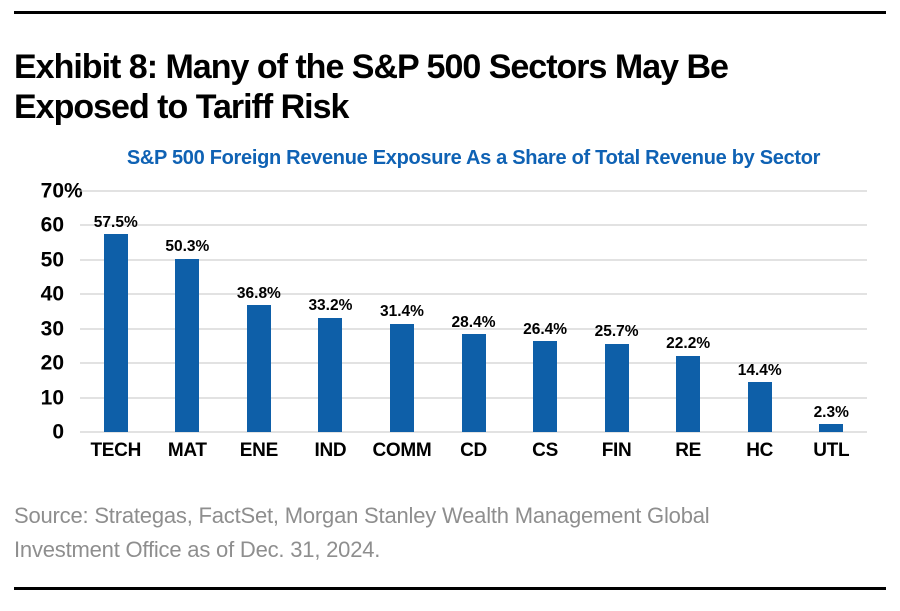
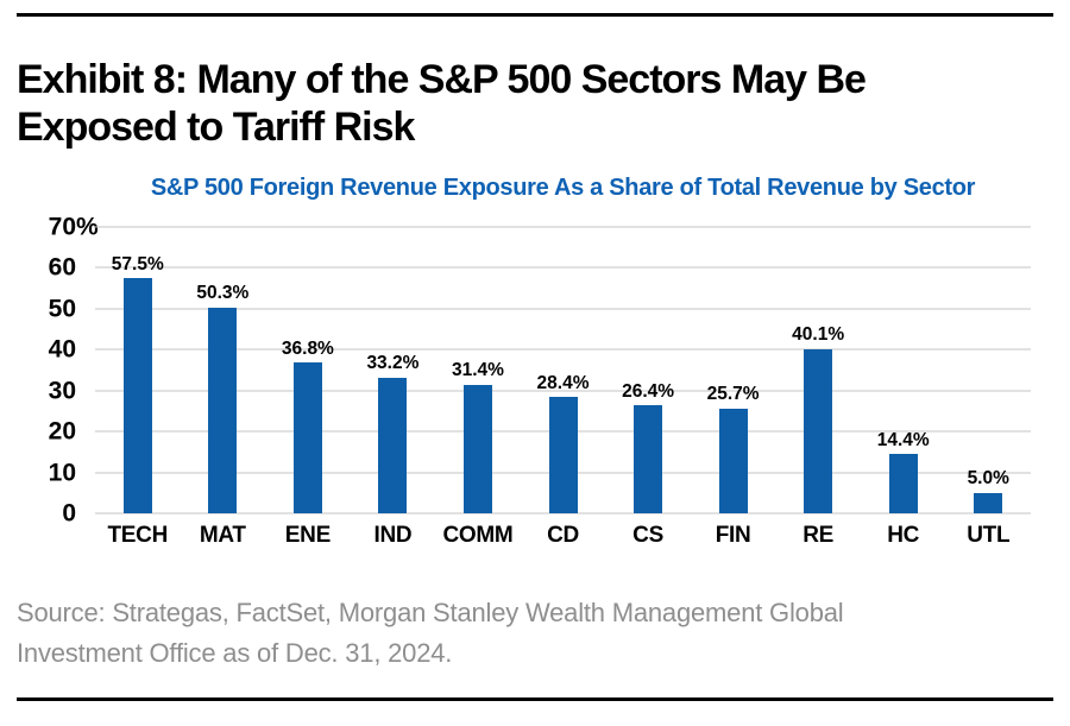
RE: 22.2% -> 40.1%
UTL: 2.3% -> 5.0%
